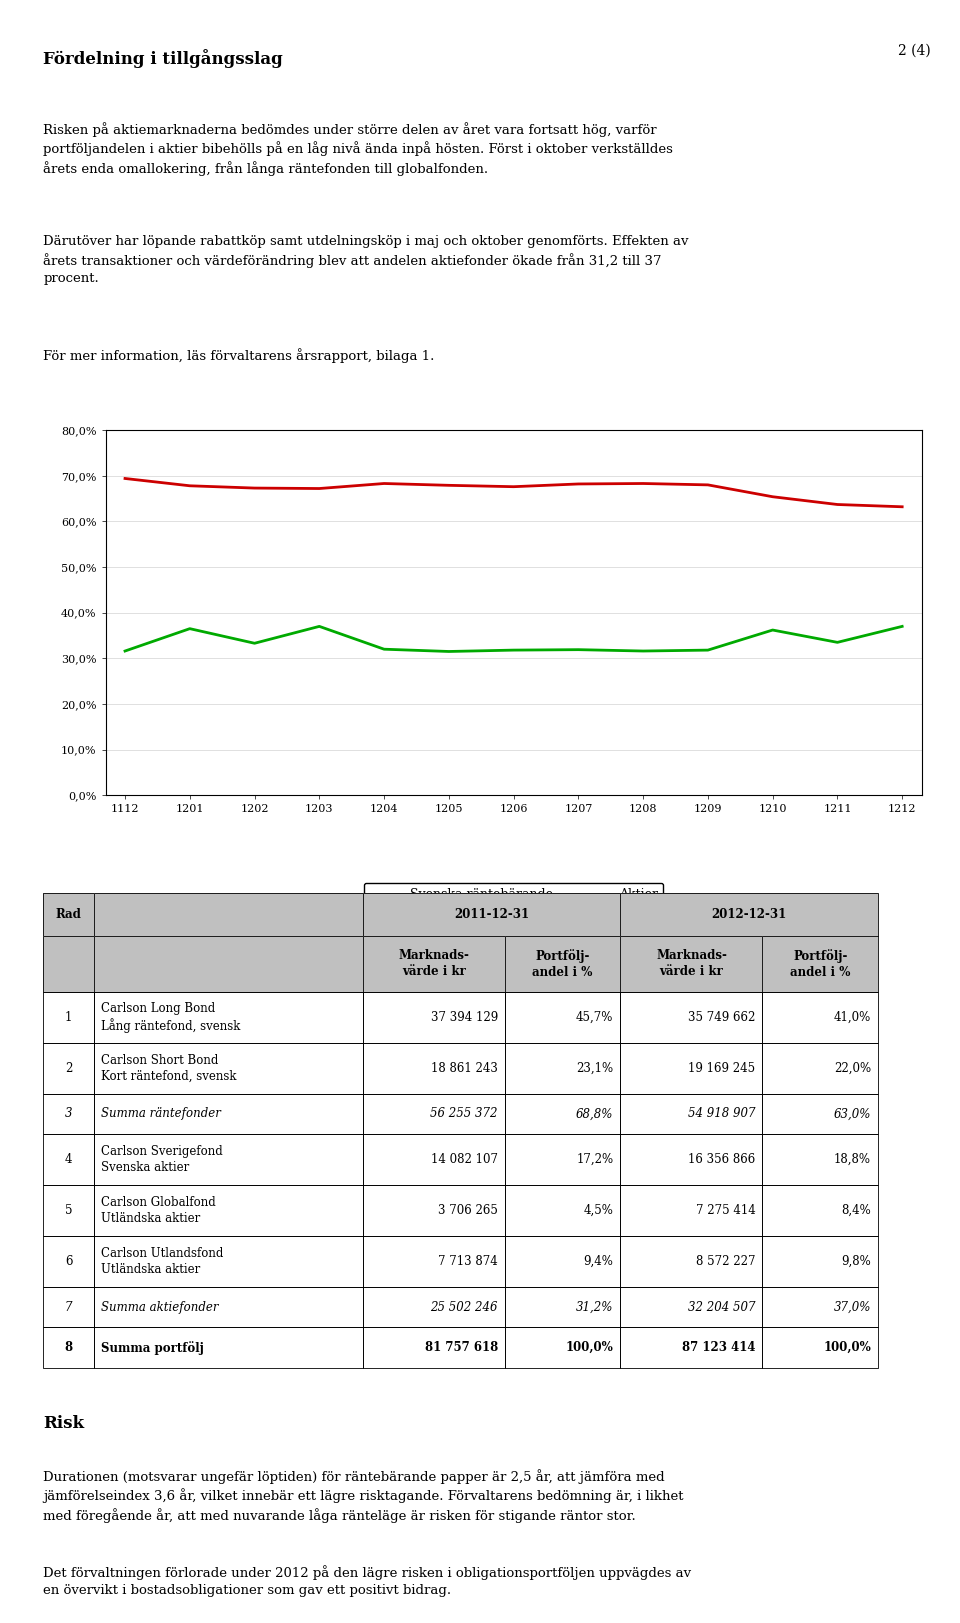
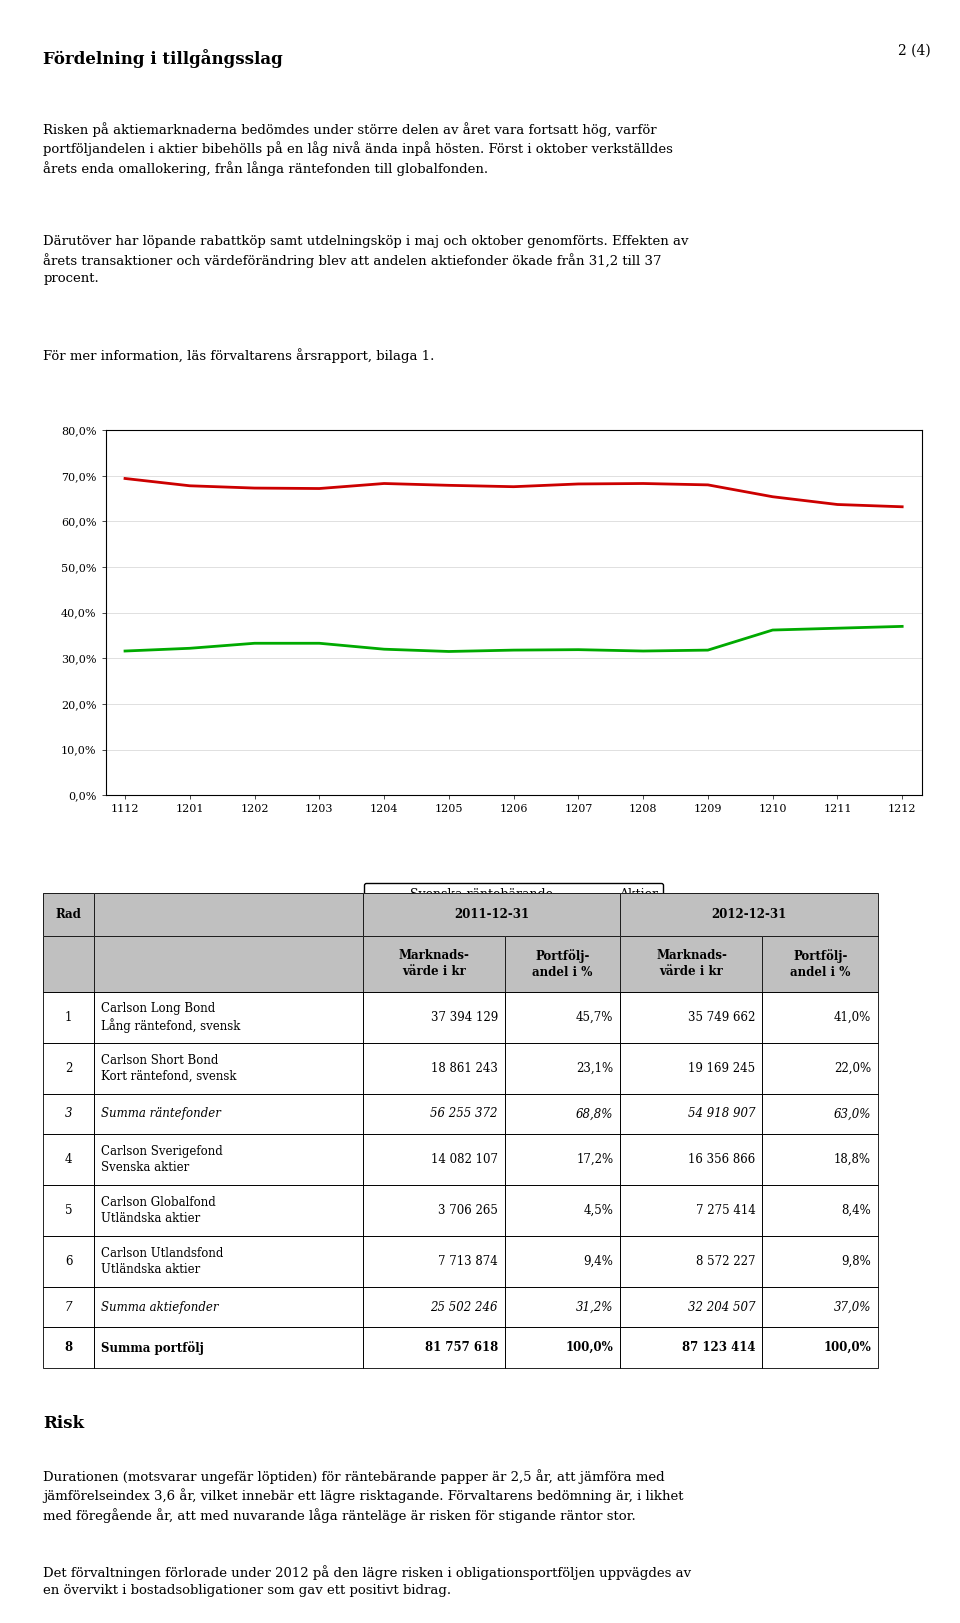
Aktier/1201: 36,5% -> 32,2%
Aktier/1203: 37,0% -> 33,3%
Aktier/1211: 33,5% -> 36,6%
